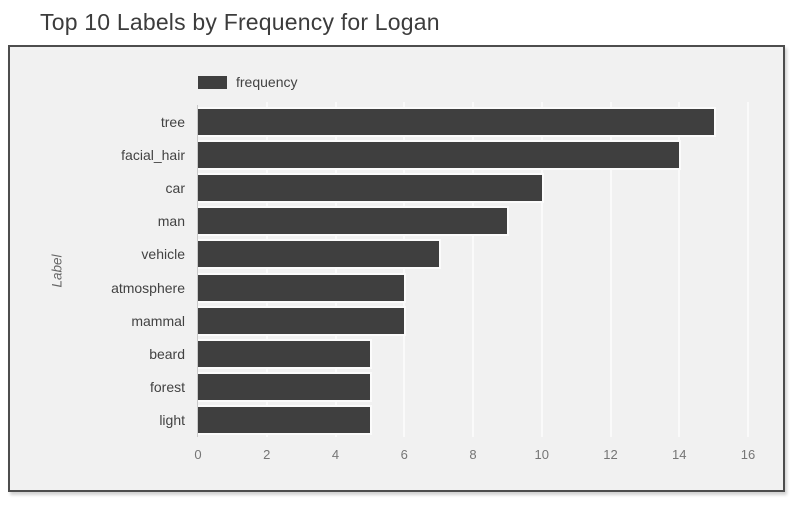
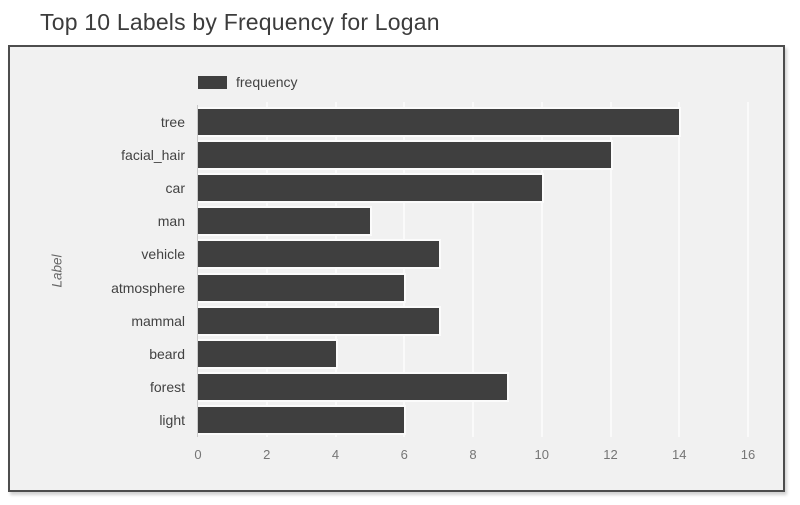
tree: 15 -> 14
facial_hair: 14 -> 12
man: 9 -> 5
mammal: 6 -> 7
beard: 5 -> 4
forest: 5 -> 9
light: 5 -> 6
